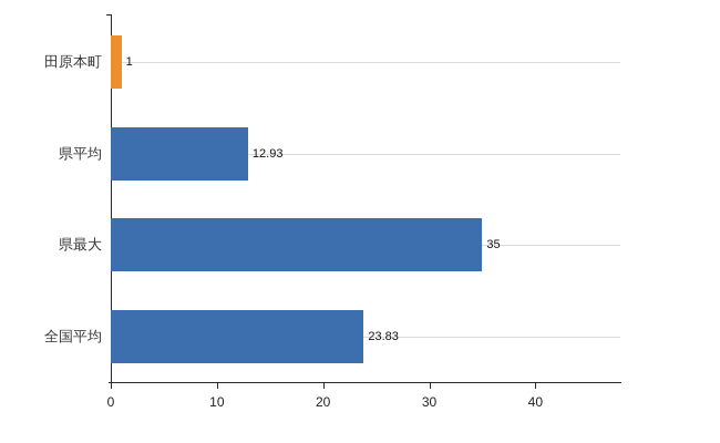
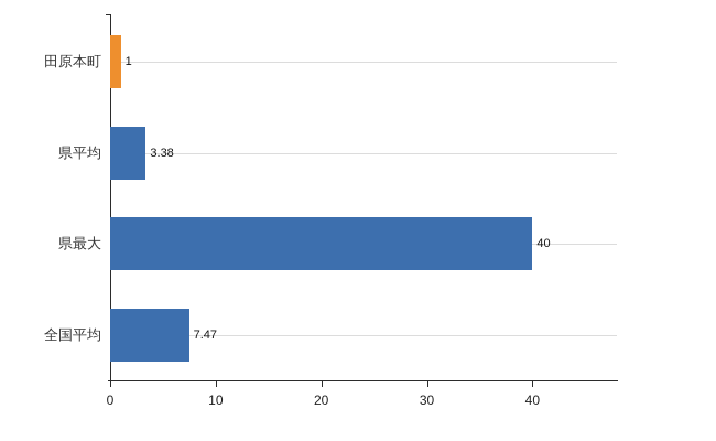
県平均: 12.93 -> 3.38
県最大: 35 -> 40
全国平均: 23.83 -> 7.47
